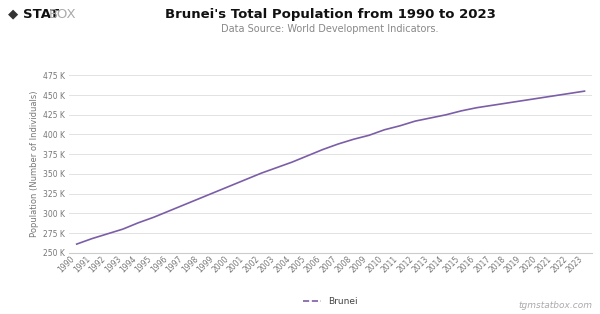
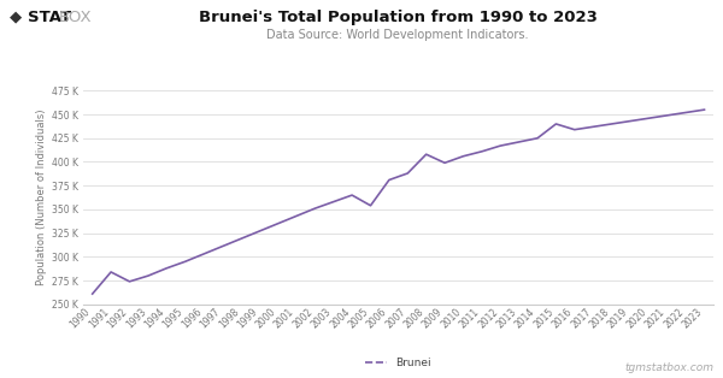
1991: 268 K -> 284 K
2005: 373 K -> 354 K
2008: 394 K -> 408 K
2015: 430 K -> 440 K
